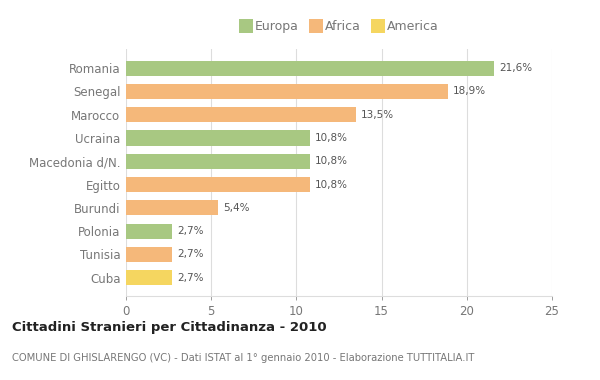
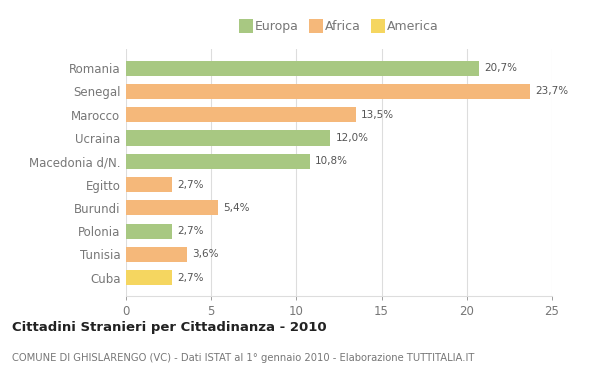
Romania: 21,6% -> 20,7%
Senegal: 18,9% -> 23,7%
Ucraina: 10,8% -> 12,0%
Egitto: 10,8% -> 2,7%
Tunisia: 2,7% -> 3,6%
